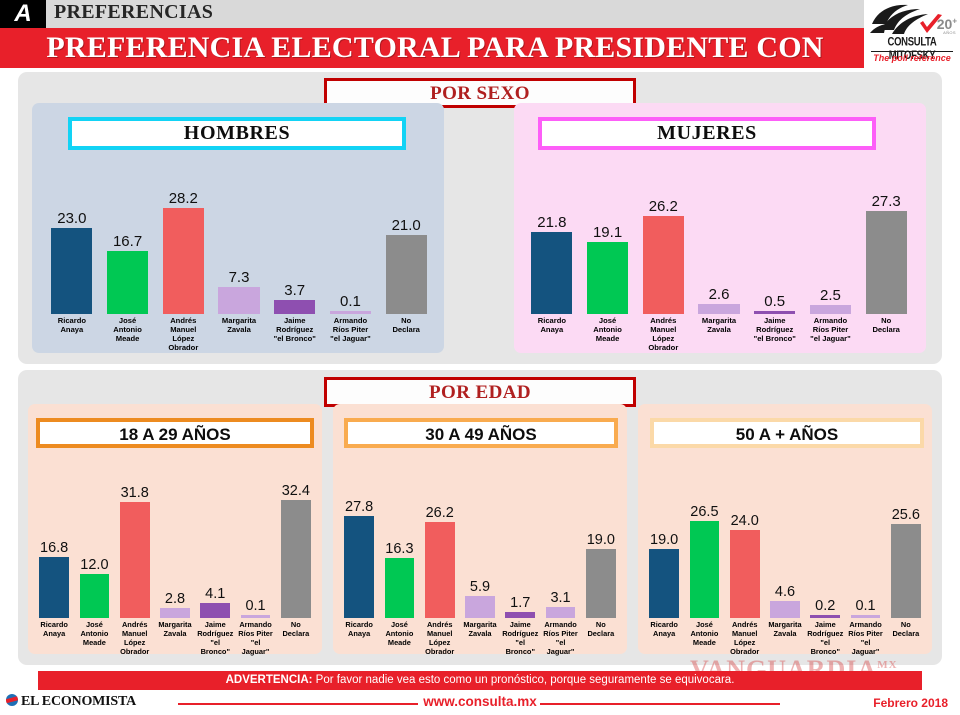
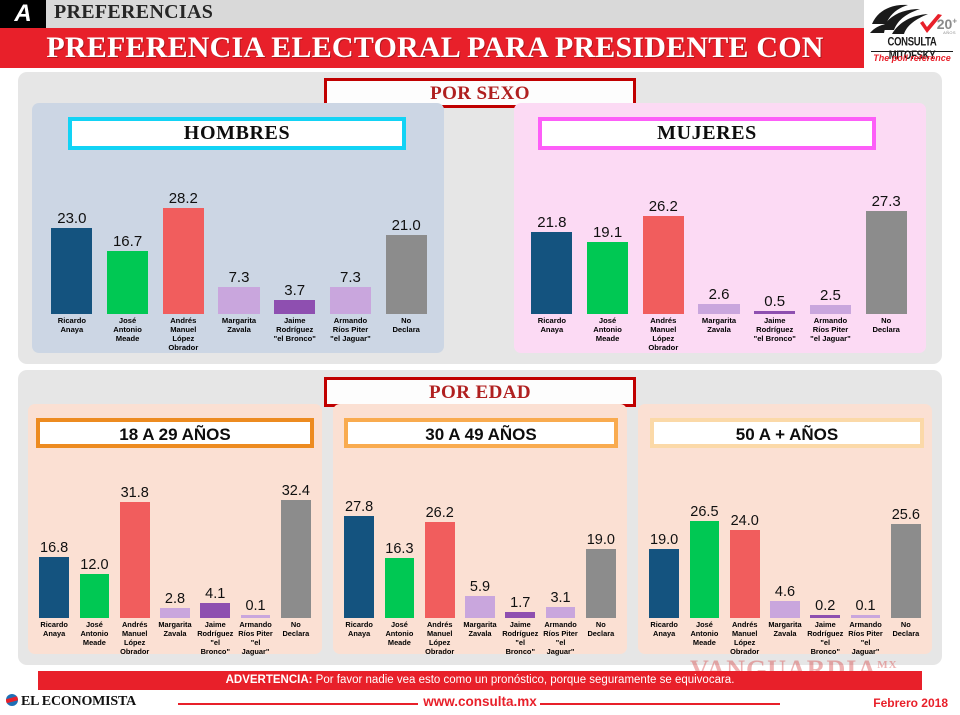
HOMBRES/Armando Ríos Piter "el Jaguar": 0.1 -> 7.3
